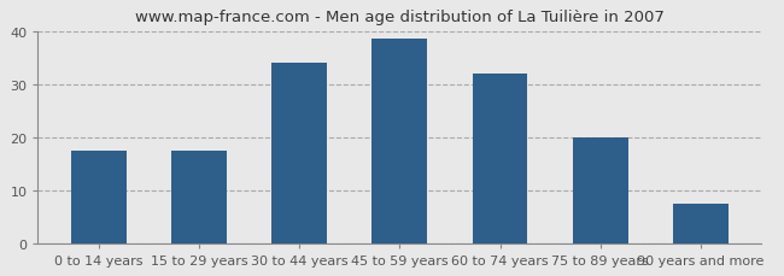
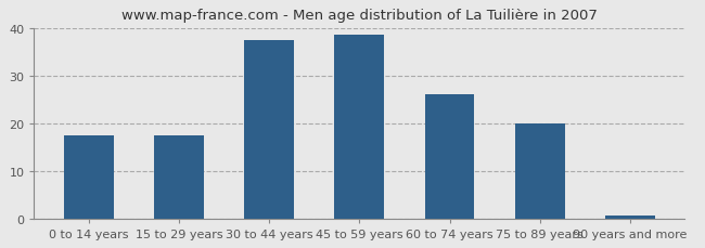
30 to 44 years: 34.0 -> 37.5
60 to 74 years: 32.0 -> 26.0
90 years and more: 7.5 -> 0.5
